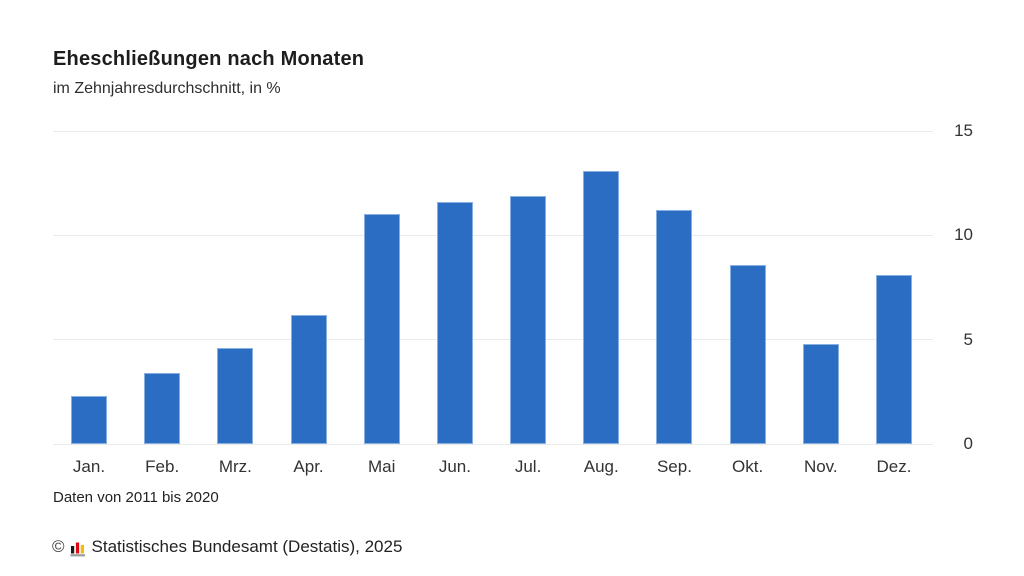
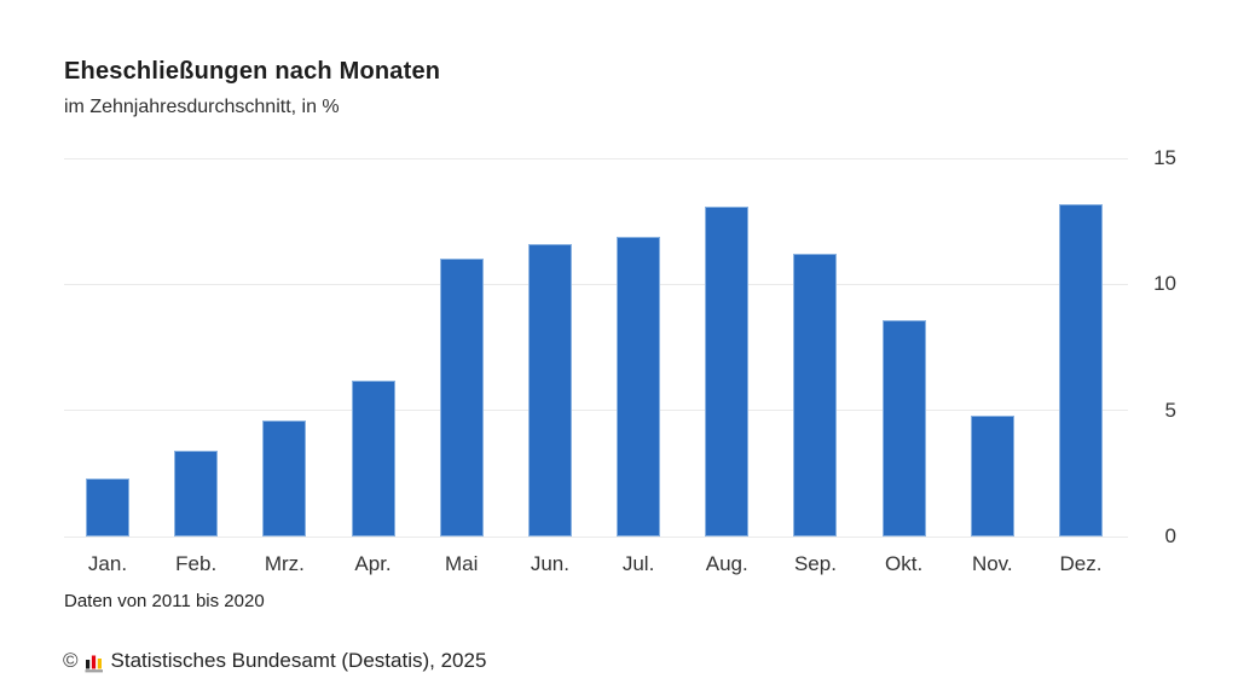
Dez.: 8.1 -> 13.2
